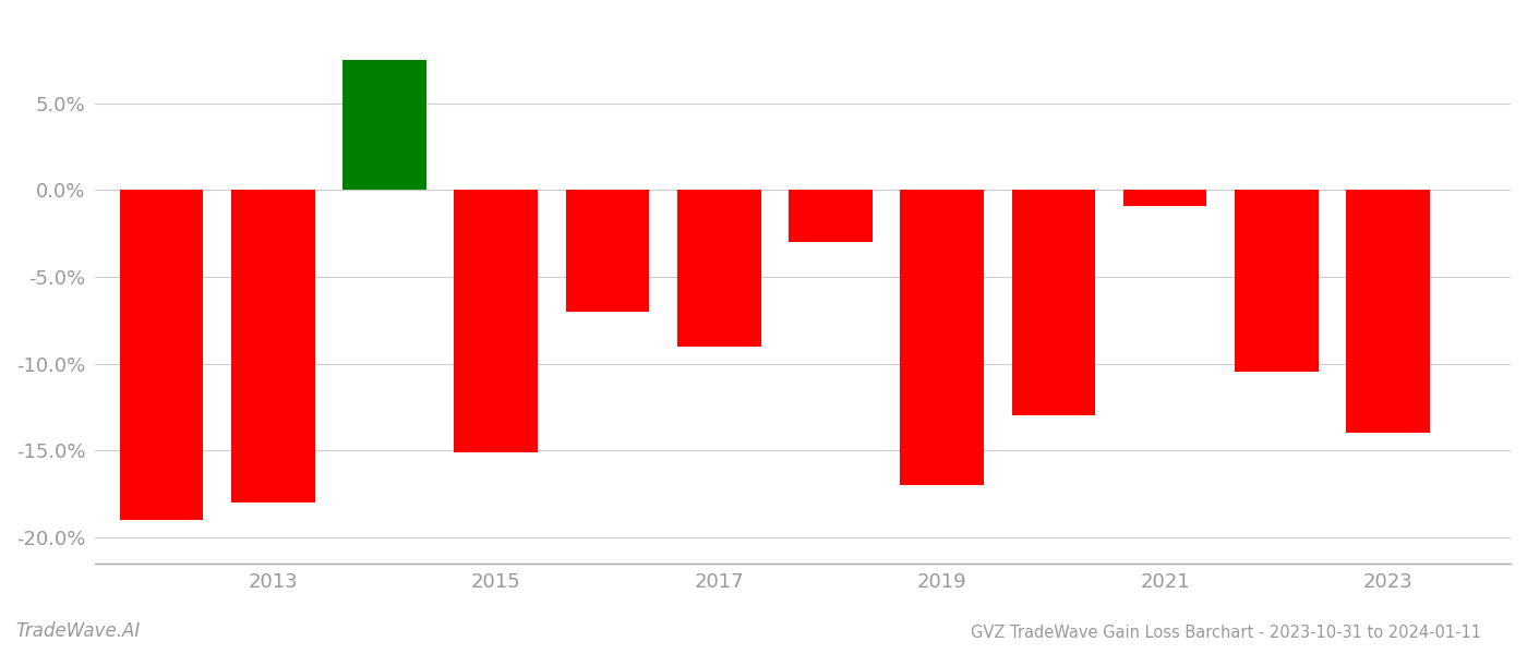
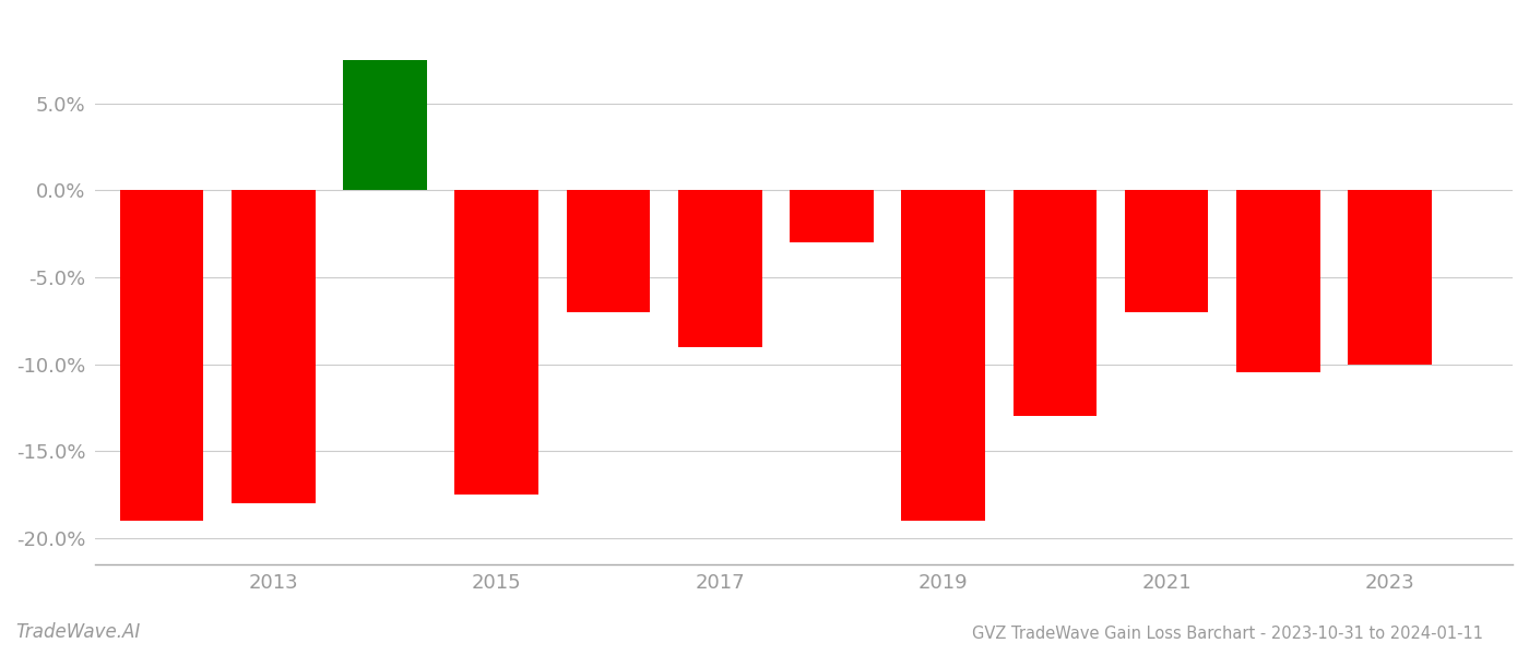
2015: -15.1% -> -17.5%
2019: -17.0% -> -19.0%
2021: -0.9% -> -7.0%
2023: -14.0% -> -10.0%
